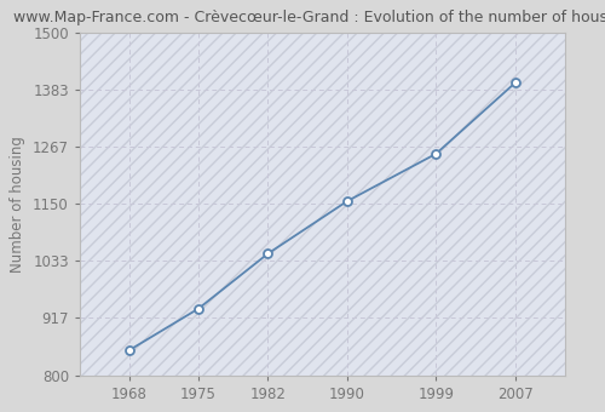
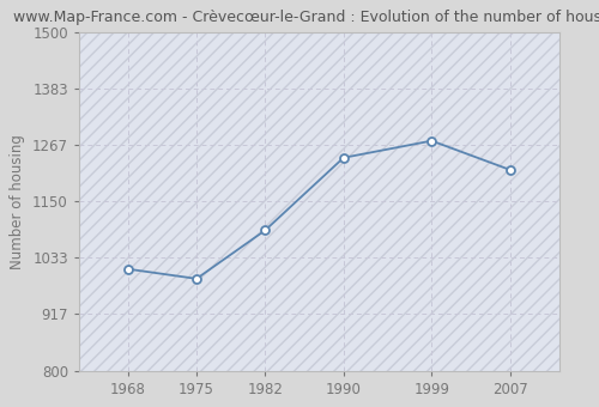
1968: 851 -> 1010
1975: 936 -> 990
1982: 1048 -> 1090
1990: 1155 -> 1240
1999: 1252 -> 1275
2007: 1397 -> 1215
